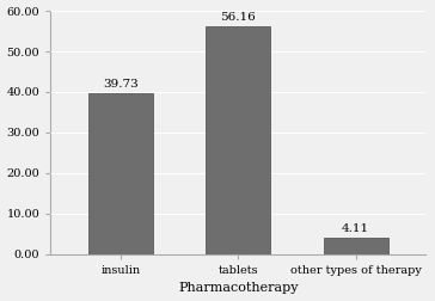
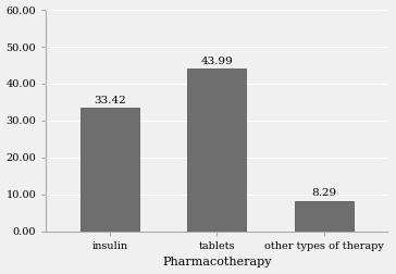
insulin: 39.73 -> 33.42
tablets: 56.16 -> 43.99
other types of therapy: 4.11 -> 8.29
